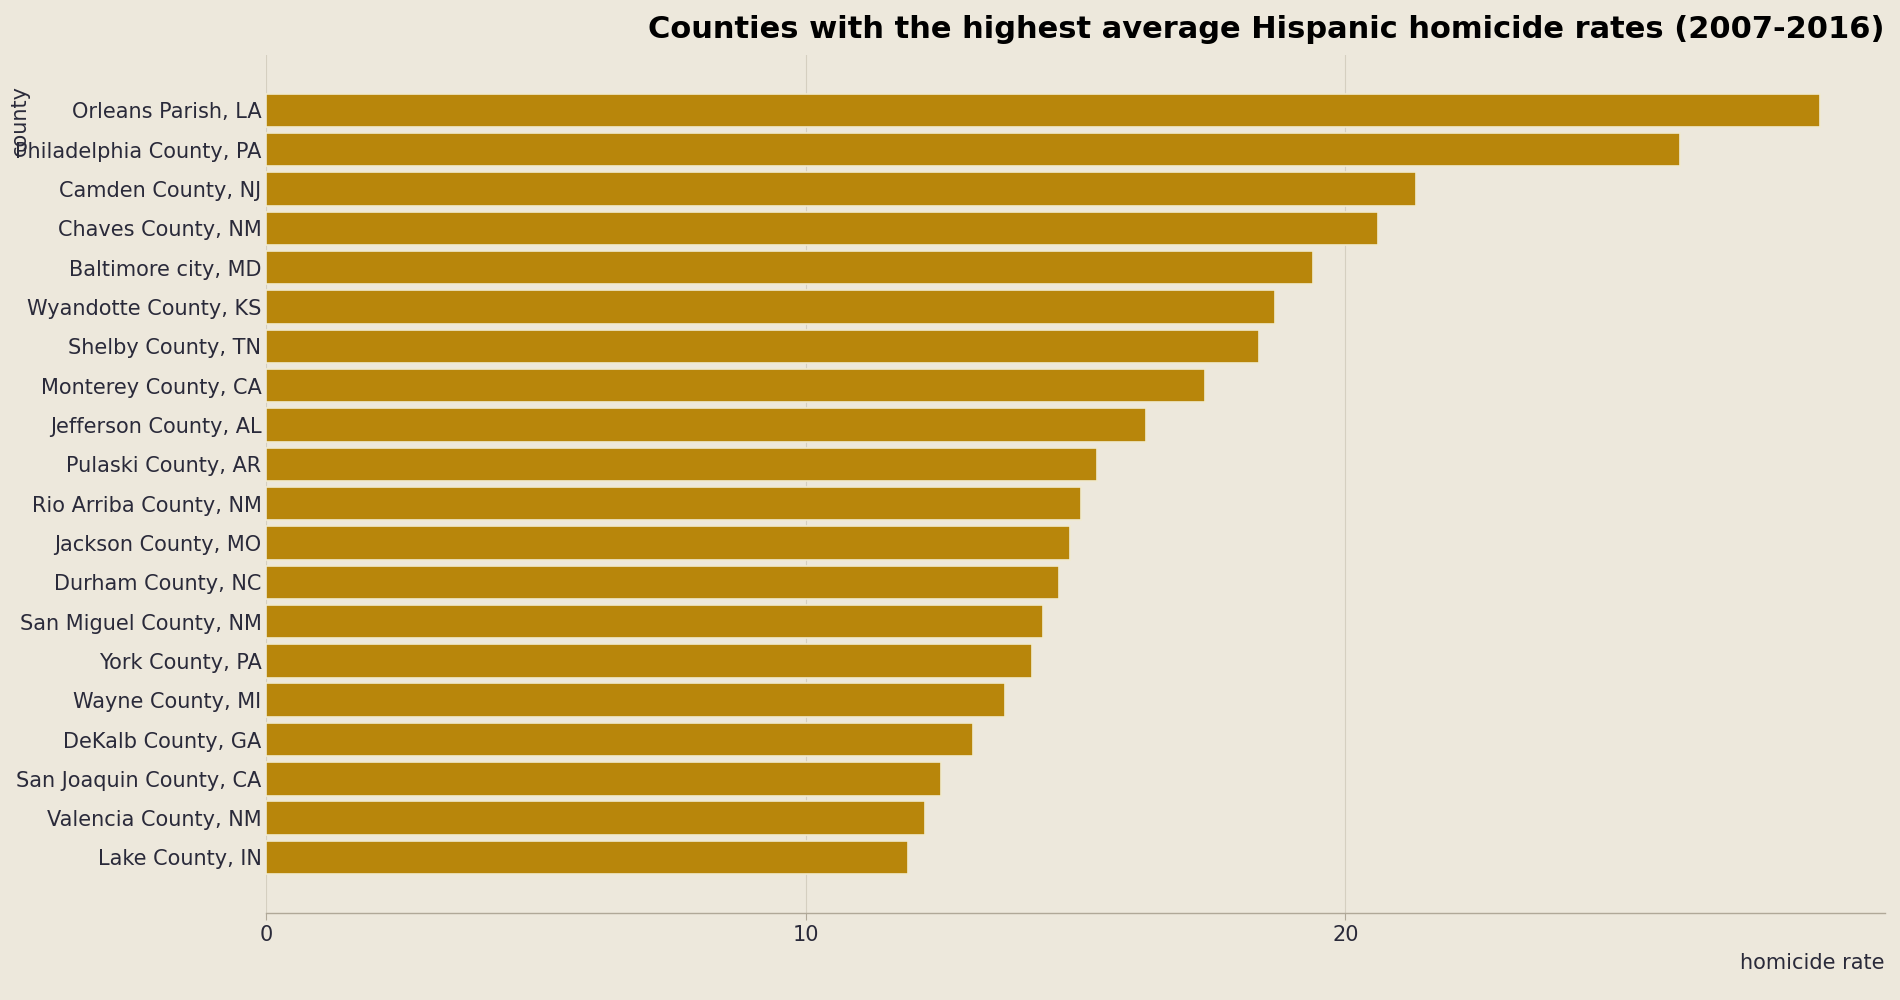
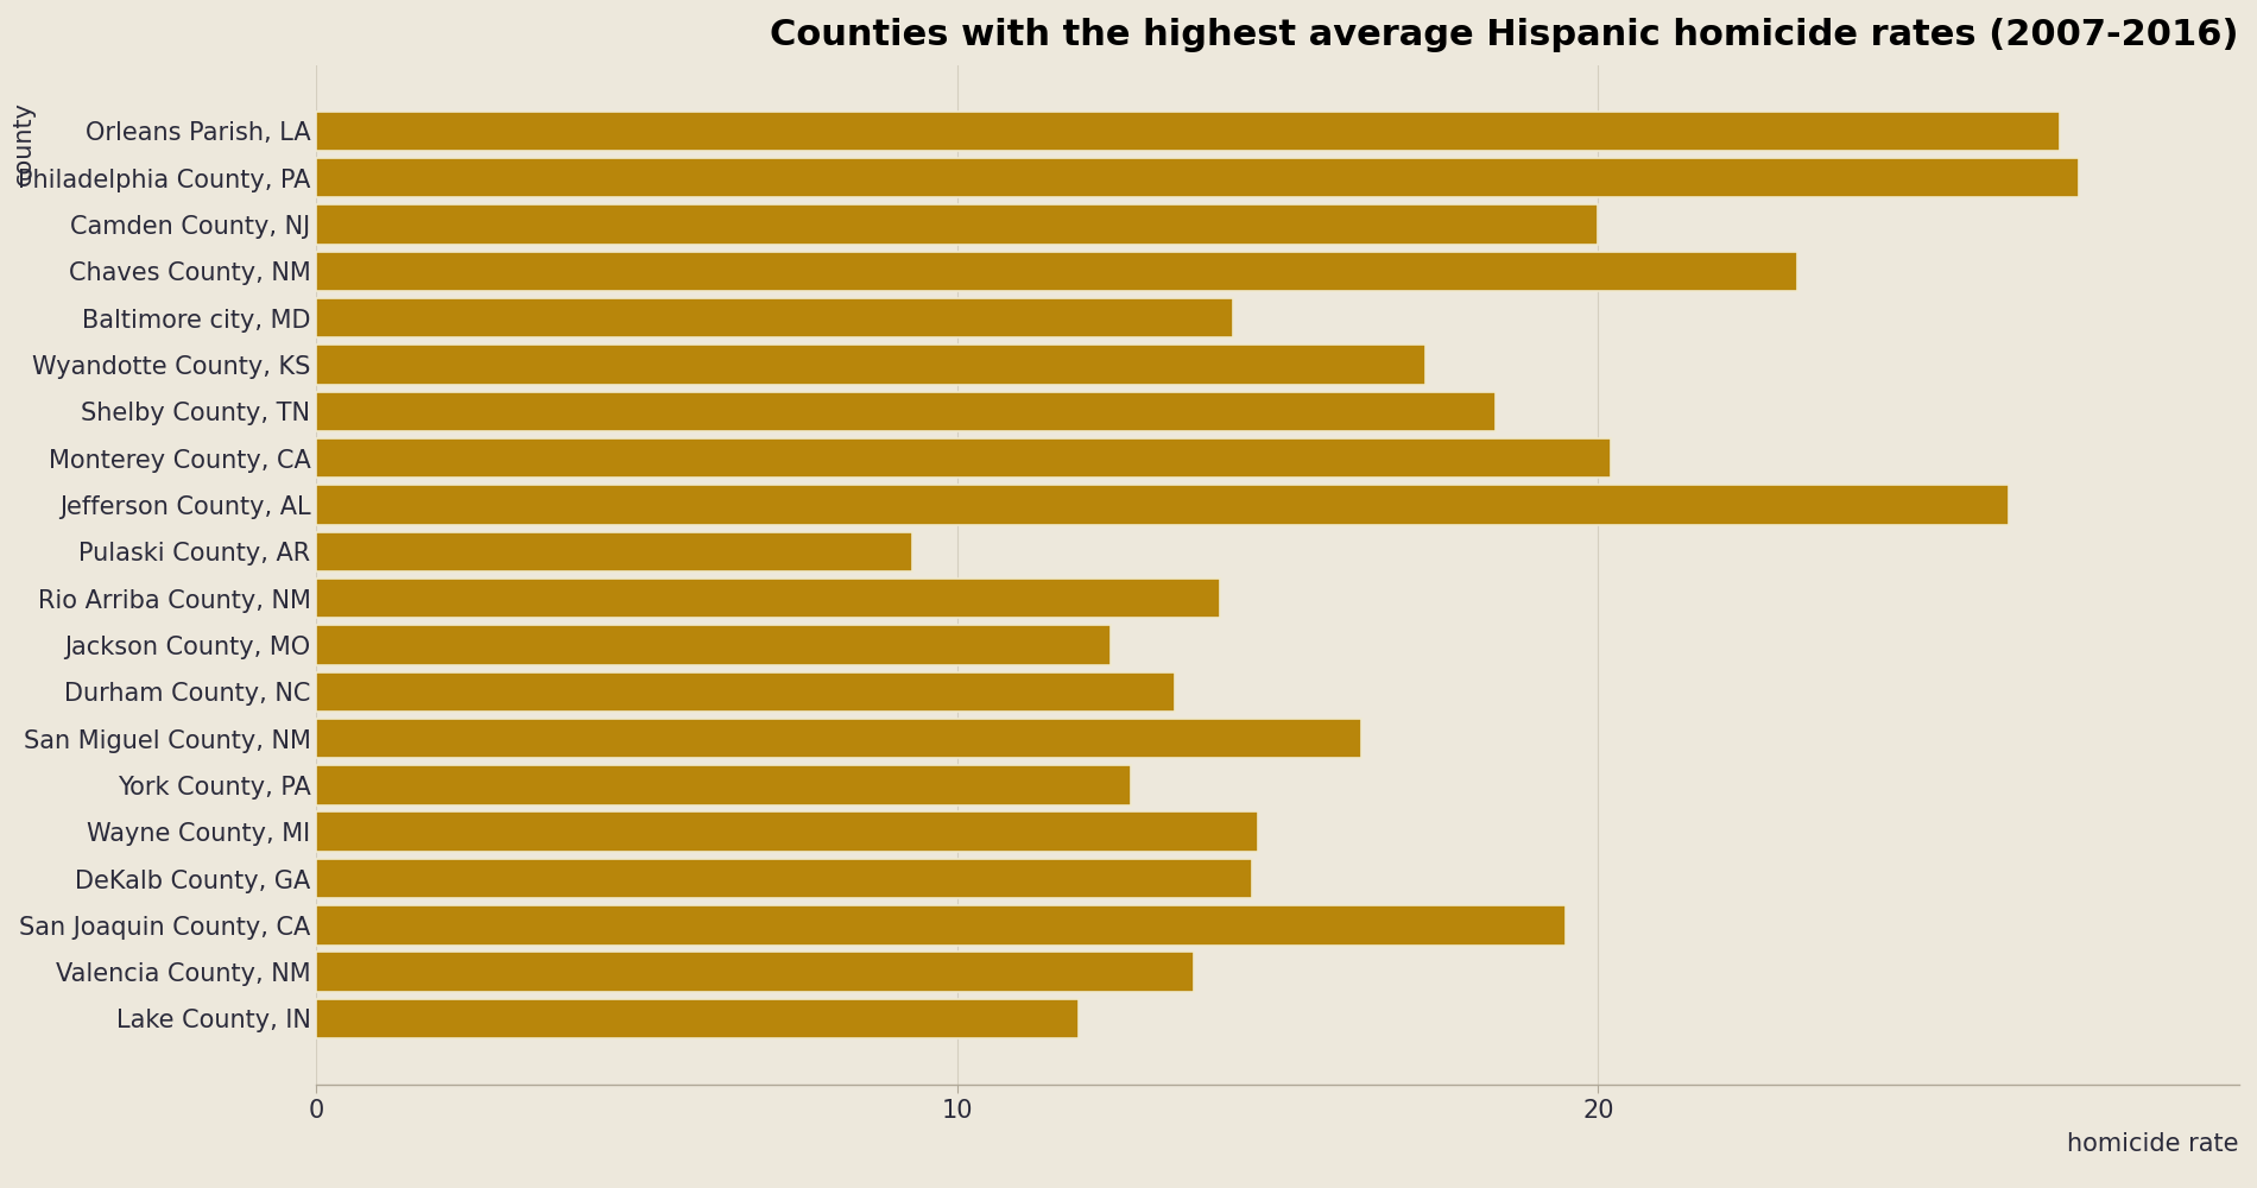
Orleans Parish, LA: 28.8 -> 27.2
Philadelphia County, PA: 26.2 -> 27.5
Camden County, NJ: 21.3 -> 20.0
Chaves County, NM: 20.6 -> 23.1
Baltimore city, MD: 19.4 -> 14.3
Wyandotte County, KS: 18.7 -> 17.3
Monterey County, CA: 17.4 -> 20.2
Jefferson County, AL: 16.3 -> 26.4
Pulaski County, AR: 15.4 -> 9.3
Rio Arriba County, NM: 15.1 -> 14.1
Jackson County, MO: 14.9 -> 12.4
Durham County, NC: 14.7 -> 13.4
San Miguel County, NM: 14.4 -> 16.3
York County, PA: 14.2 -> 12.7
Wayne County, MI: 13.7 -> 14.7
DeKalb County, GA: 13.1 -> 14.6
San Joaquin County, CA: 12.5 -> 19.5
Valencia County, NM: 12.2 -> 13.7
